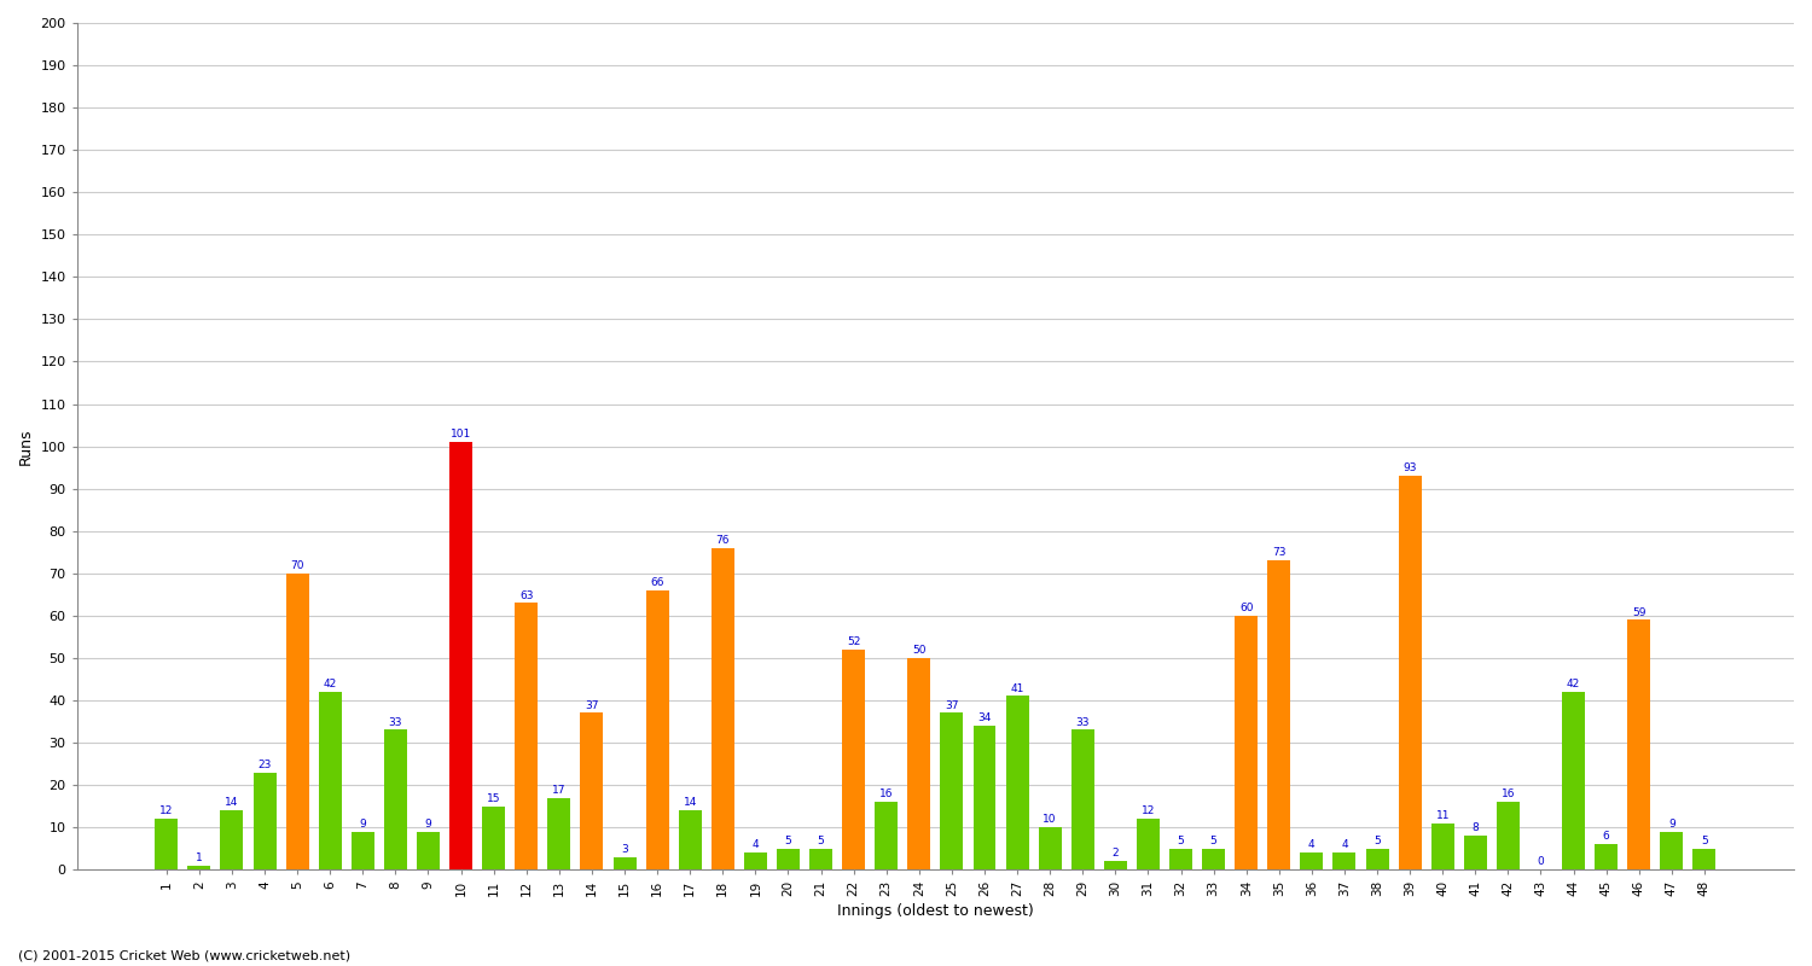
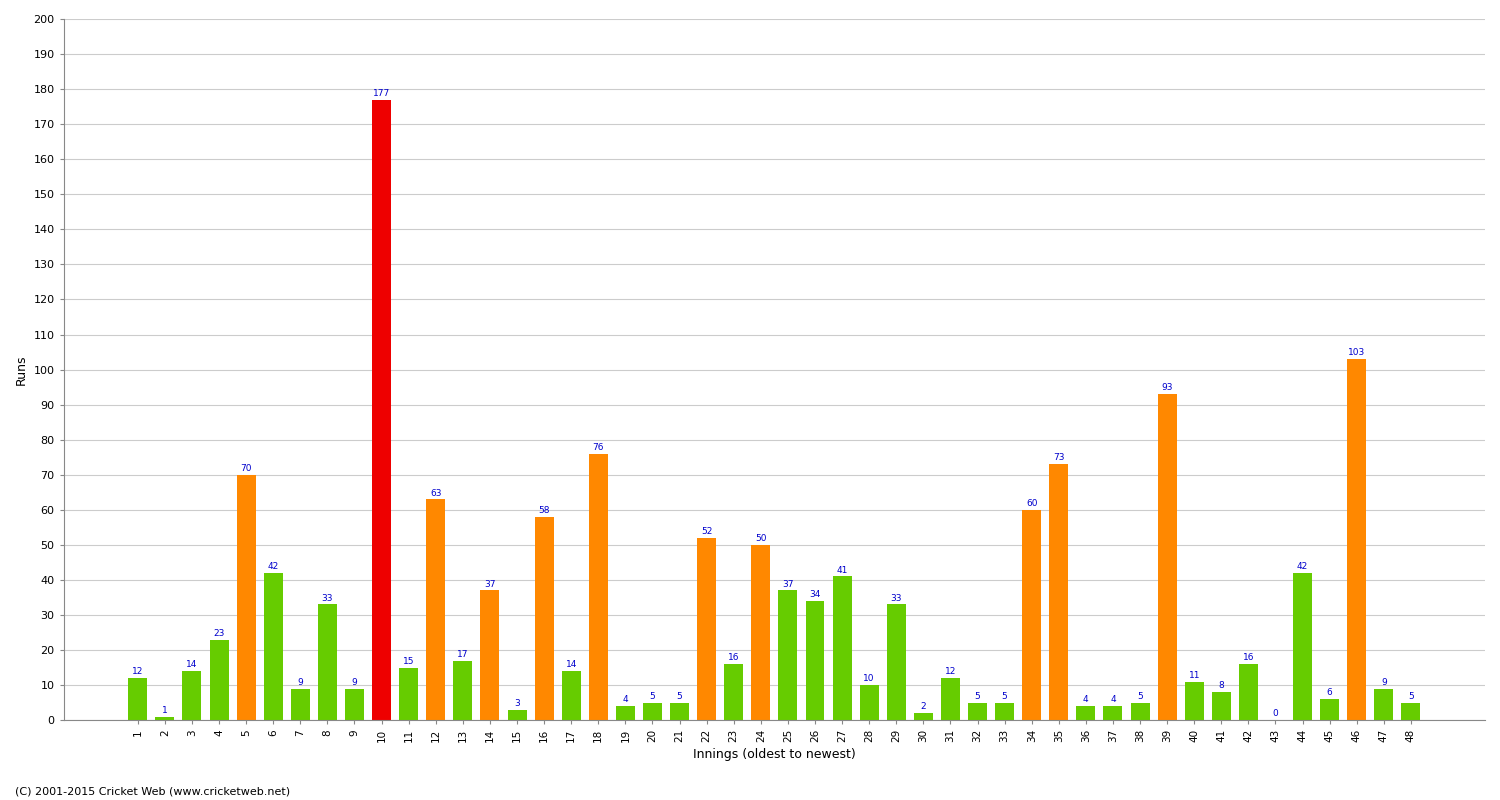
10: 101 -> 177
16: 66 -> 58
46: 59 -> 103
